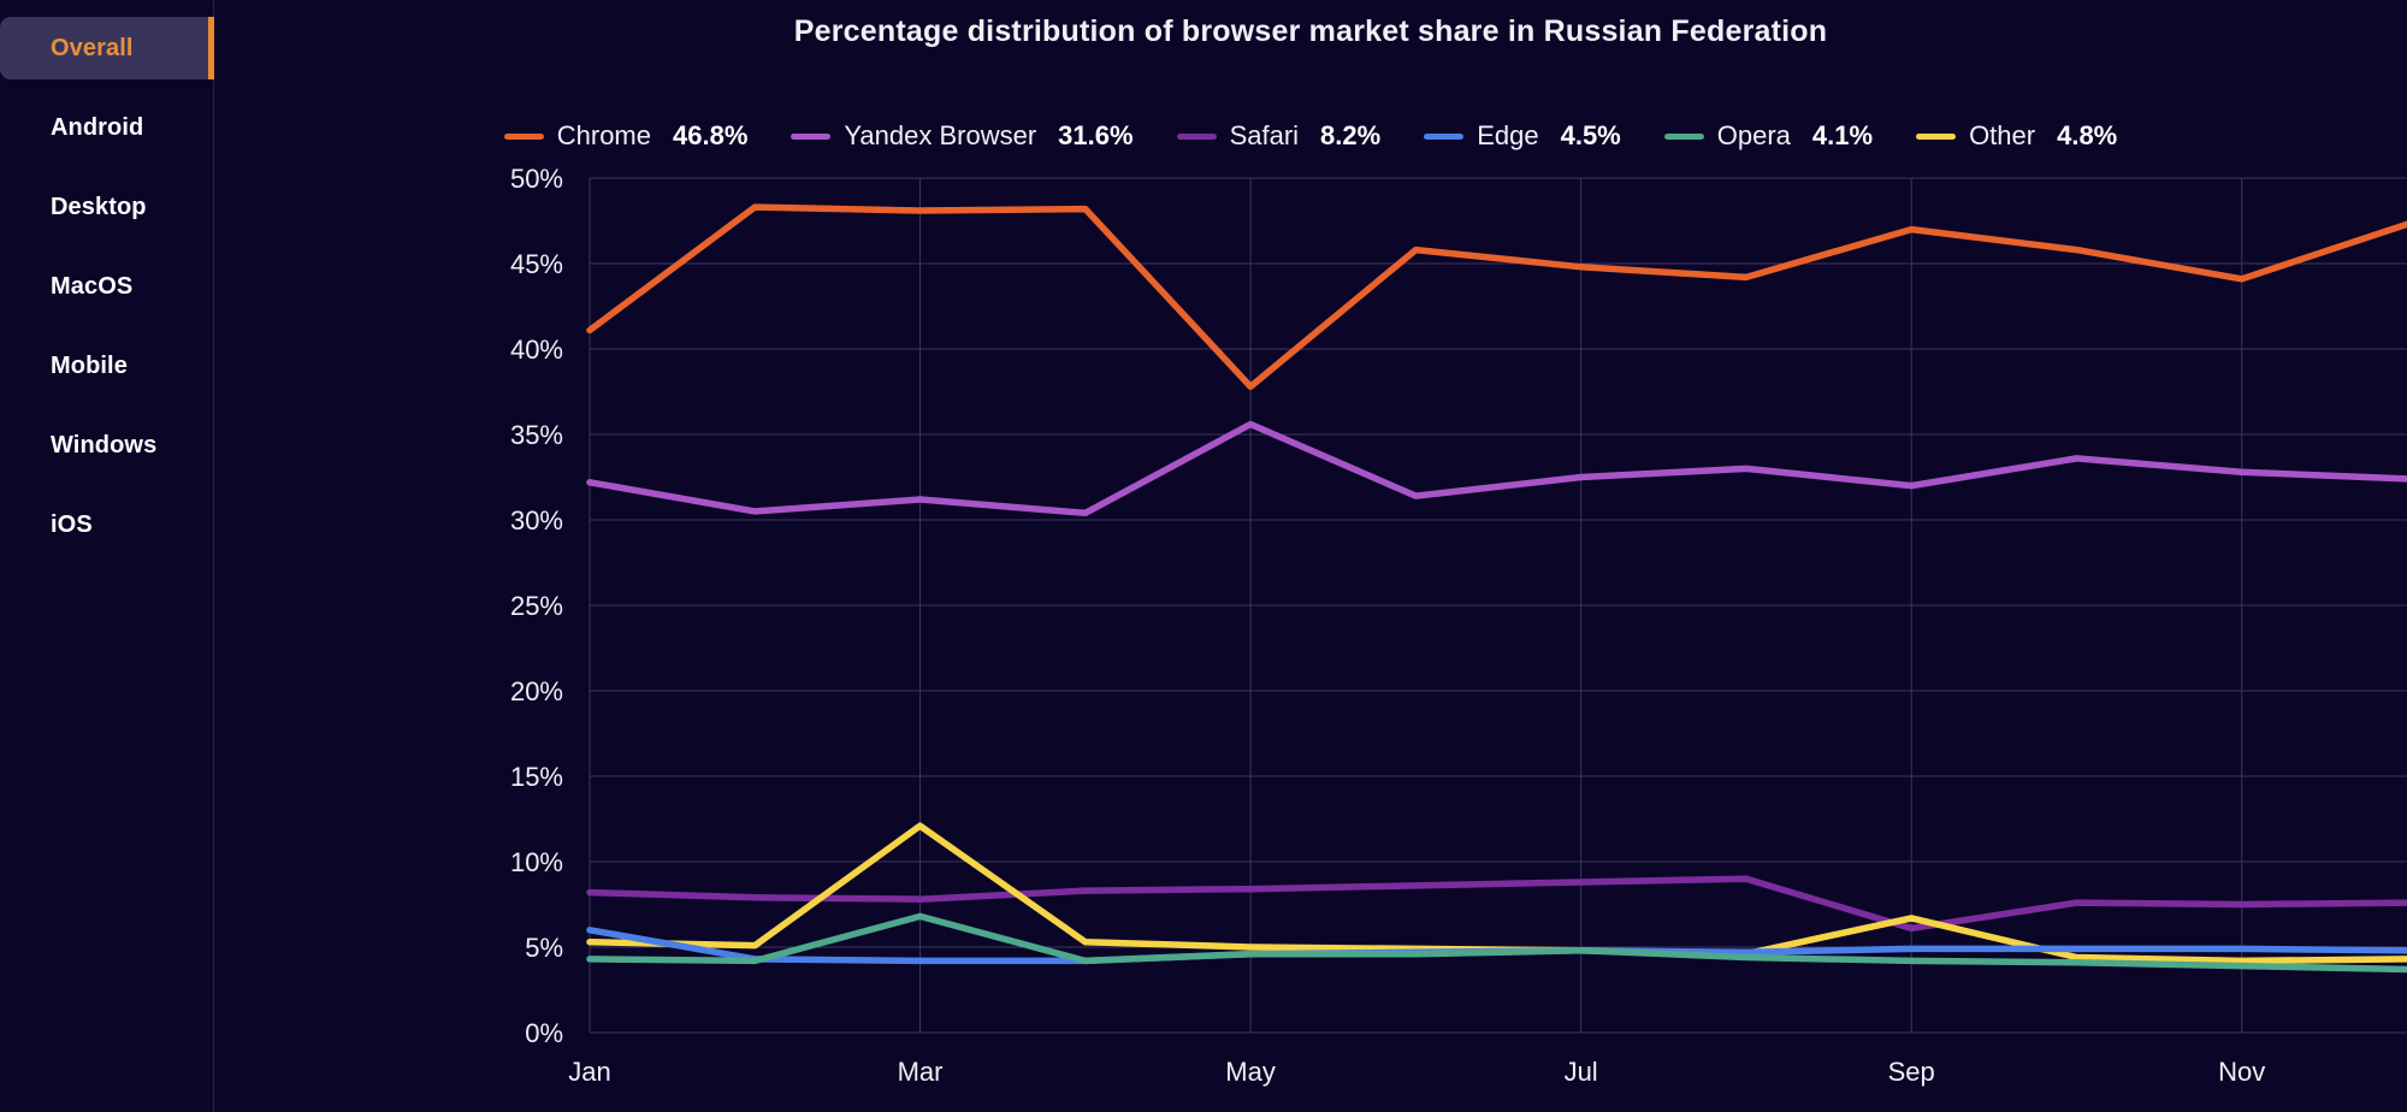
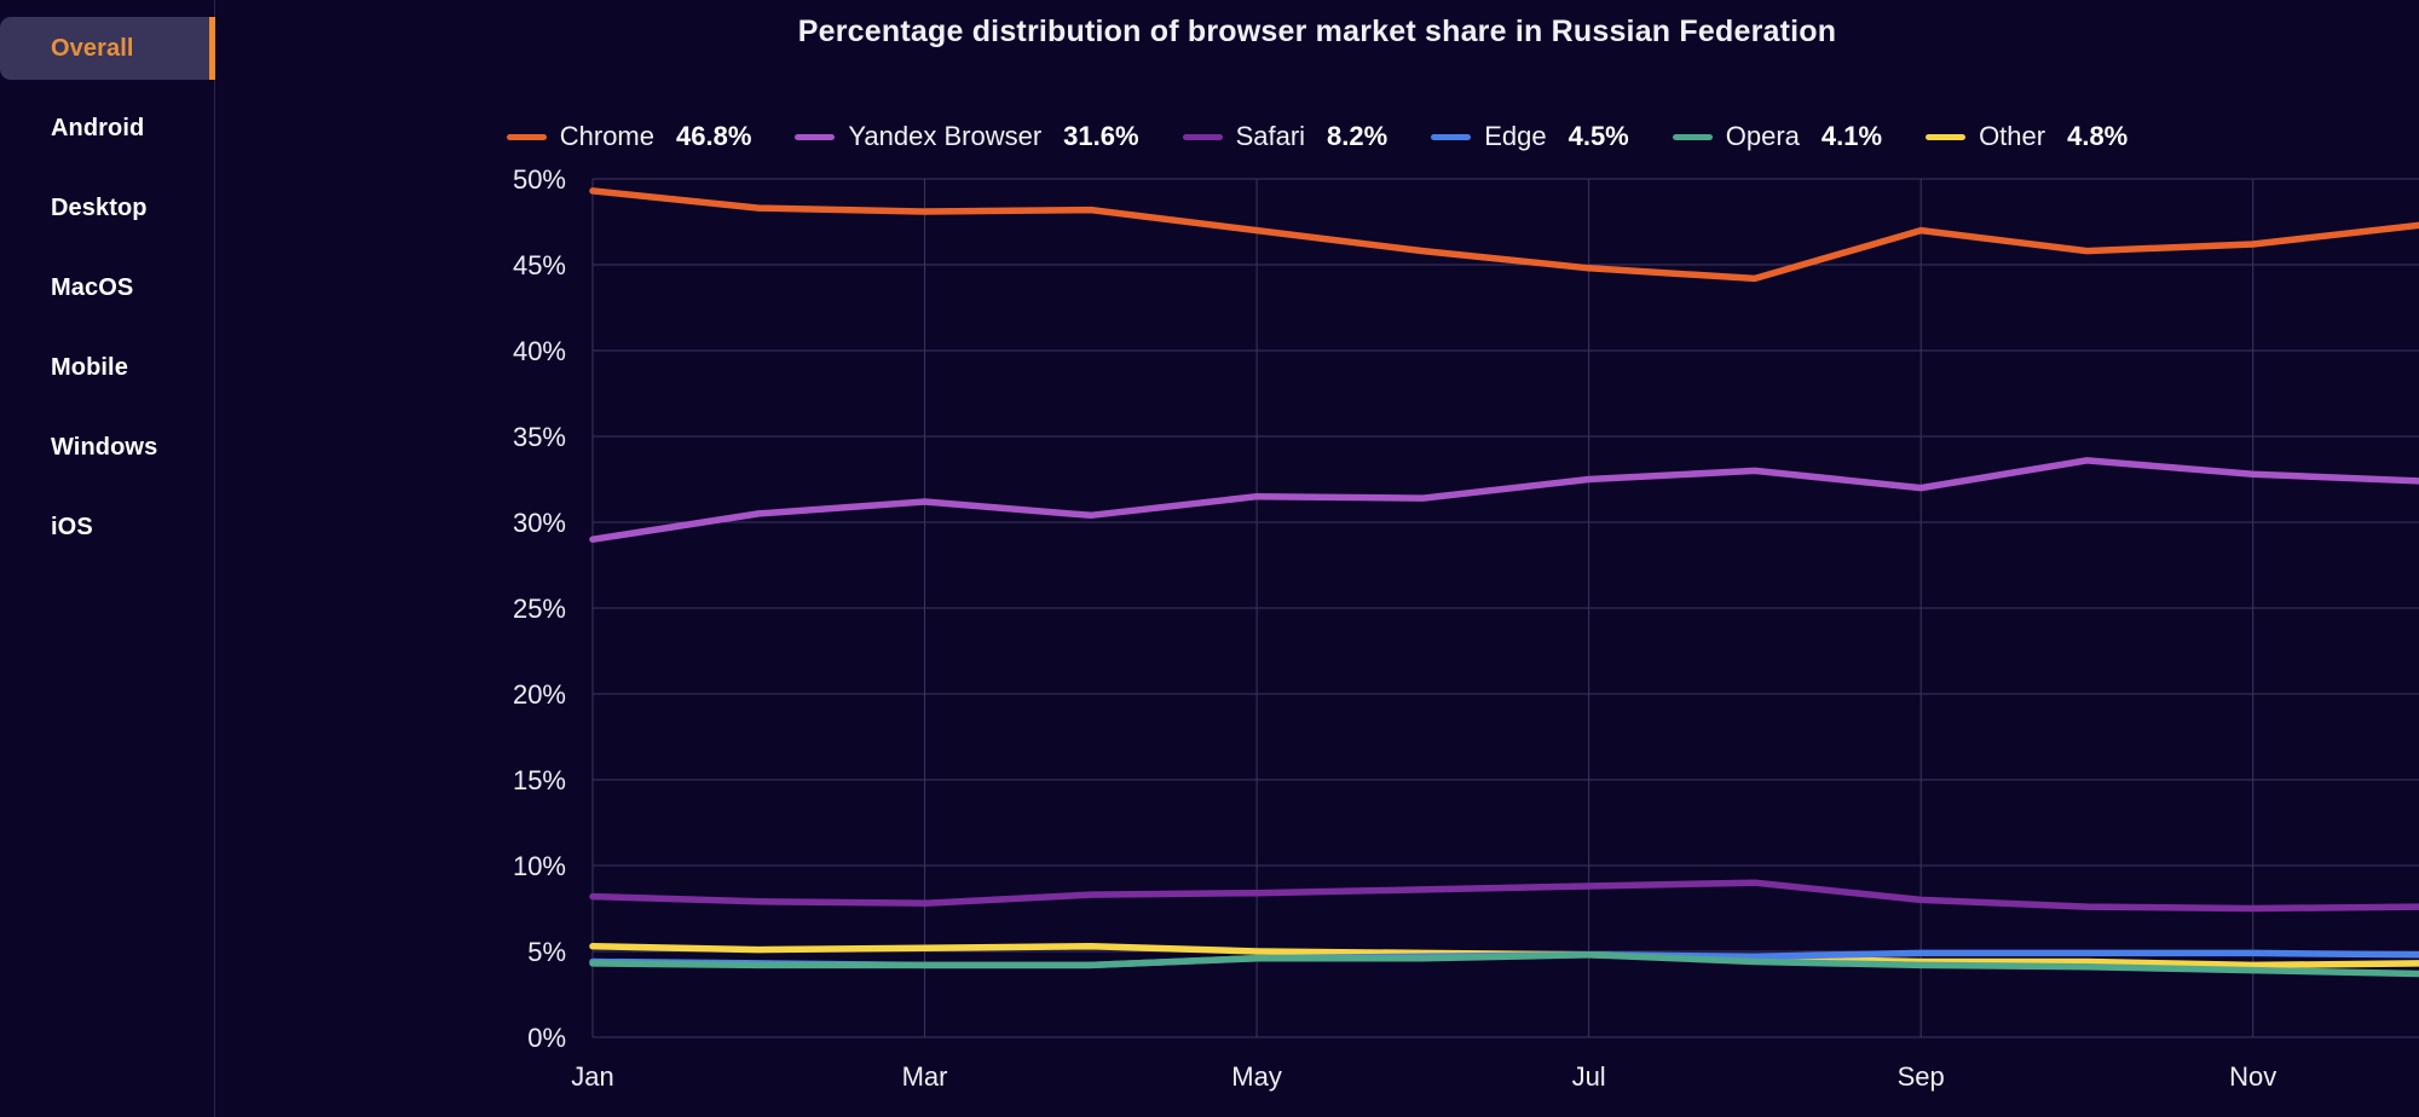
Chrome/Jan: 41.1% -> 49.3%
Yandex Browser/Jan: 32.2% -> 29.0%
Edge/Jan: 6.0% -> 4.4%
Opera/Mar: 6.8% -> 4.2%
Other/Mar: 12.1% -> 5.2%
Chrome/May: 37.8% -> 47.0%
Yandex Browser/May: 35.6% -> 31.5%
Safari/Sep: 6.1% -> 8.0%
Other/Sep: 6.7% -> 4.4%
Chrome/Nov: 44.1% -> 46.2%
